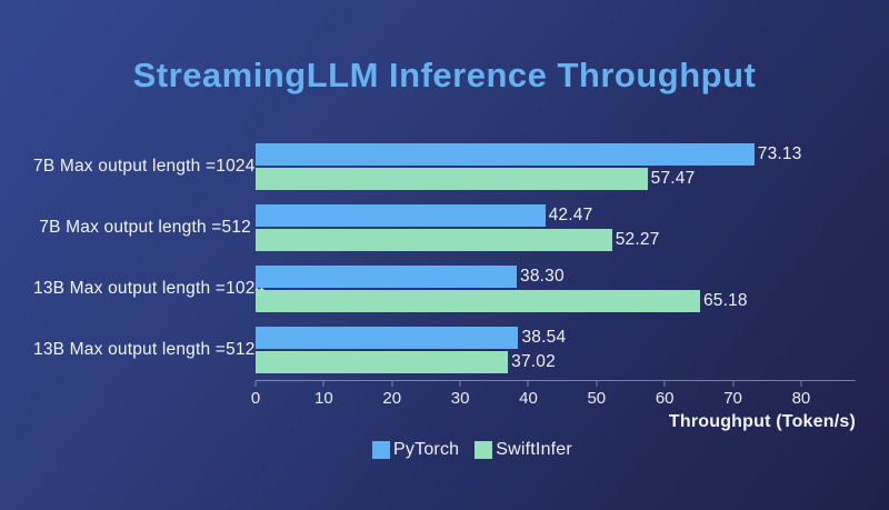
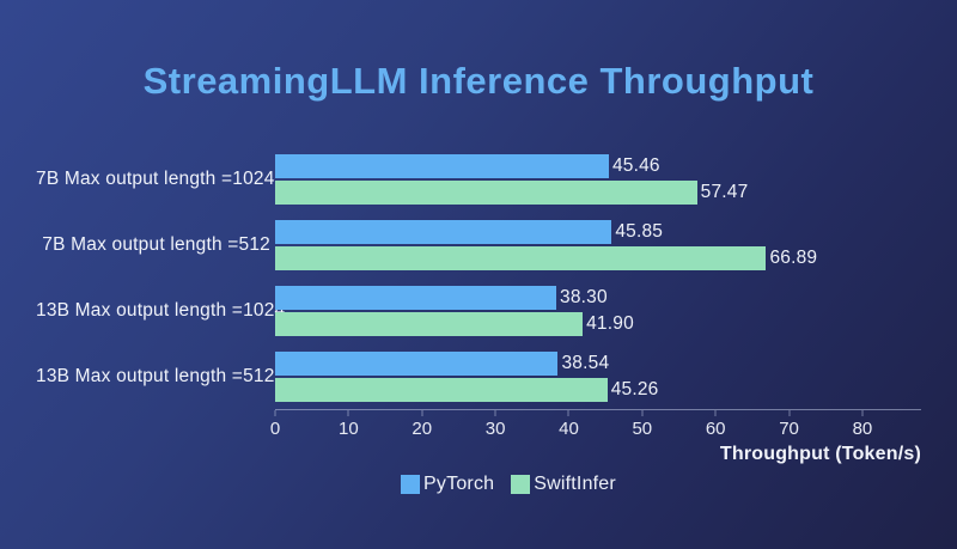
PyTorch/7B Max output length =1024: 73.13 -> 45.46
PyTorch/7B Max output length =512: 42.47 -> 45.85
SwiftInfer/7B Max output length =512: 52.27 -> 66.89
SwiftInfer/13B Max output length =1024: 65.18 -> 41.90
SwiftInfer/13B Max output length =512: 37.02 -> 45.26
